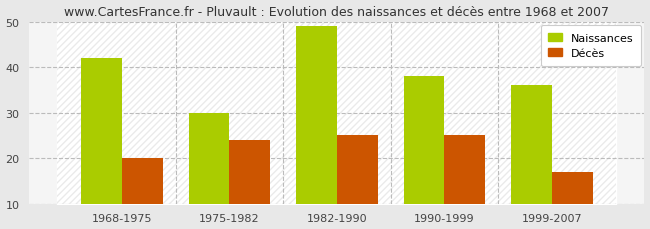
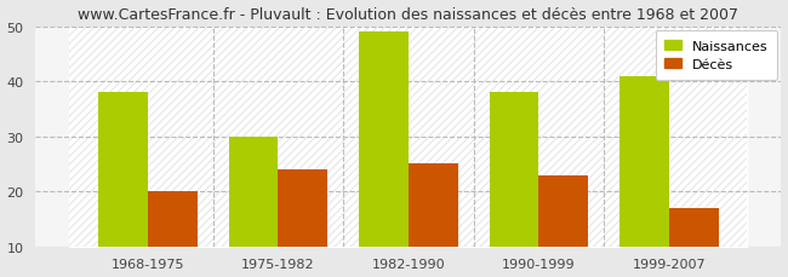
Naissances/1968-1975: 42 -> 38
Décès/1990-1999: 25 -> 23
Naissances/1999-2007: 36 -> 41
